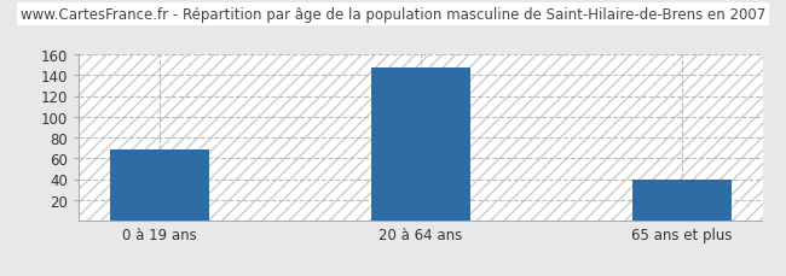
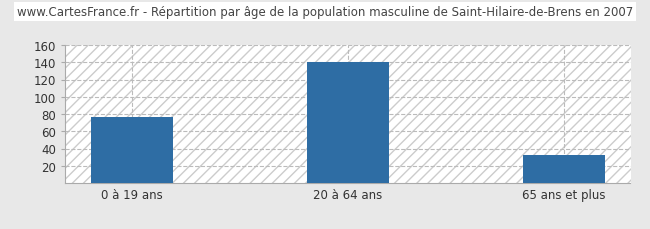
0 à 19 ans: 68 -> 76
20 à 64 ans: 147 -> 140
65 ans et plus: 39 -> 32
